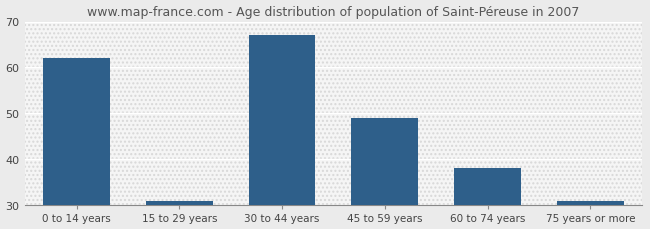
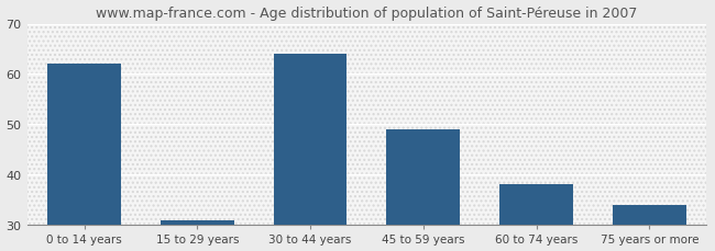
30 to 44 years: 67 -> 64
75 years or more: 31 -> 34
